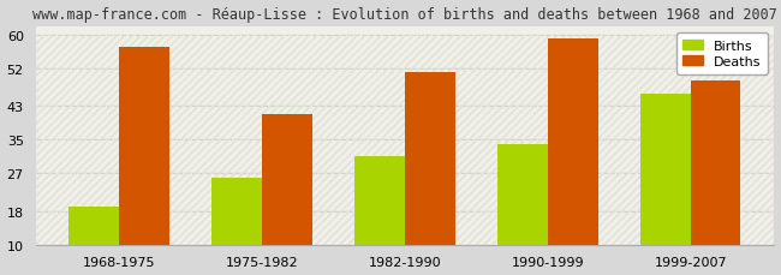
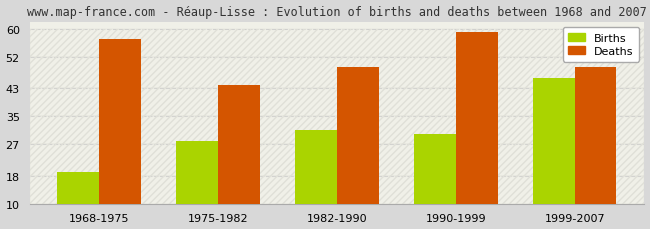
Births/1975-1982: 26 -> 28
Deaths/1975-1982: 41 -> 44
Deaths/1982-1990: 51 -> 49
Births/1990-1999: 34 -> 30
